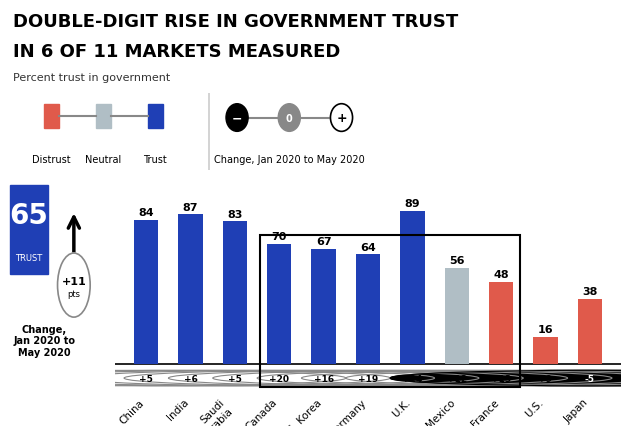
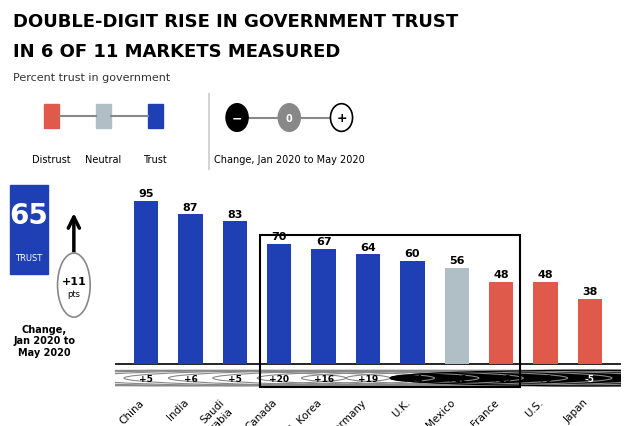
China: 84 -> 95
U.K.: 89 -> 60
U.S.: 16 -> 48
